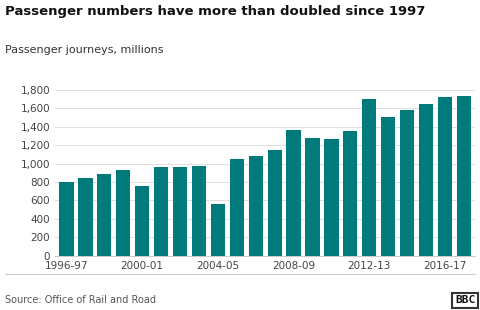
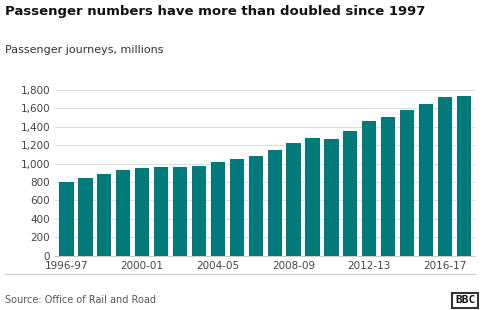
2000-01: 760 -> 960
2004-05: 560 -> 1,010
2008-09: 1,360 -> 1,220
2012-13: 1,700 -> 1,460
